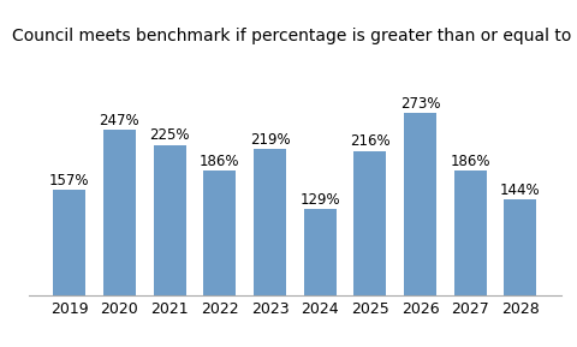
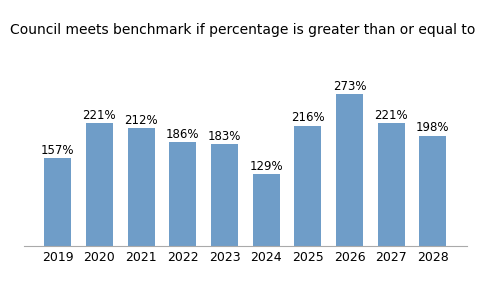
2020: 247% -> 221%
2021: 225% -> 212%
2023: 219% -> 183%
2027: 186% -> 221%
2028: 144% -> 198%
